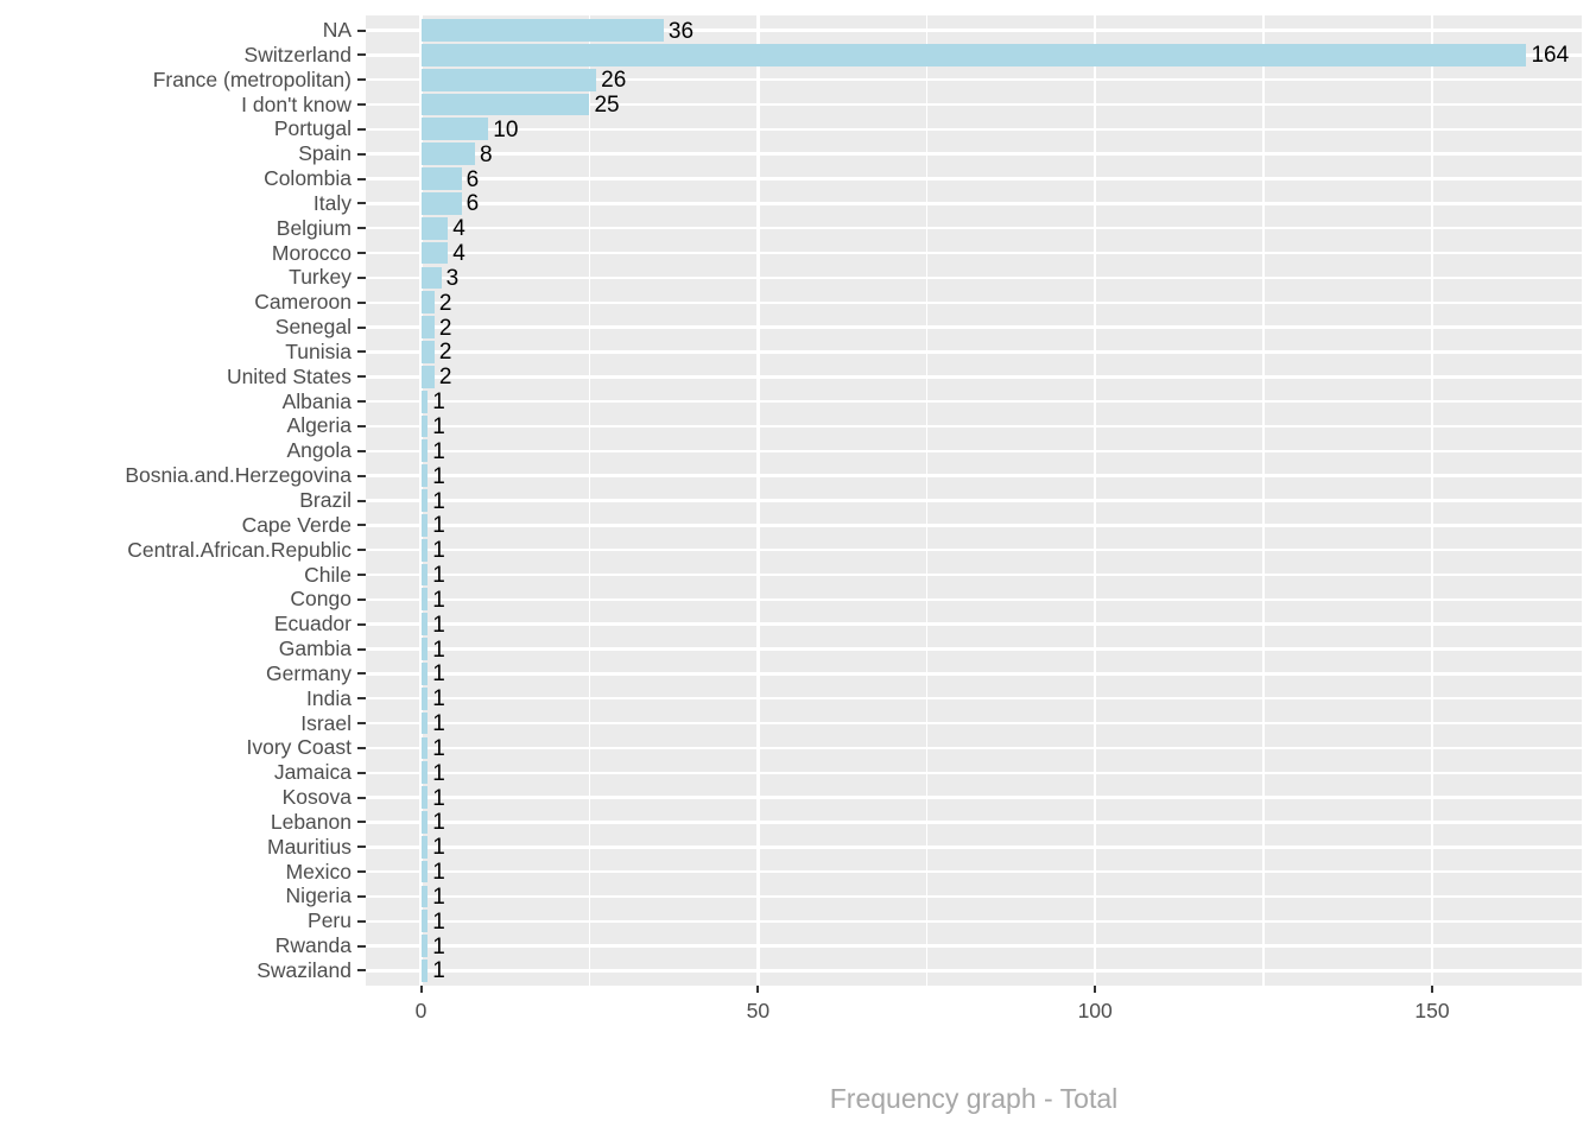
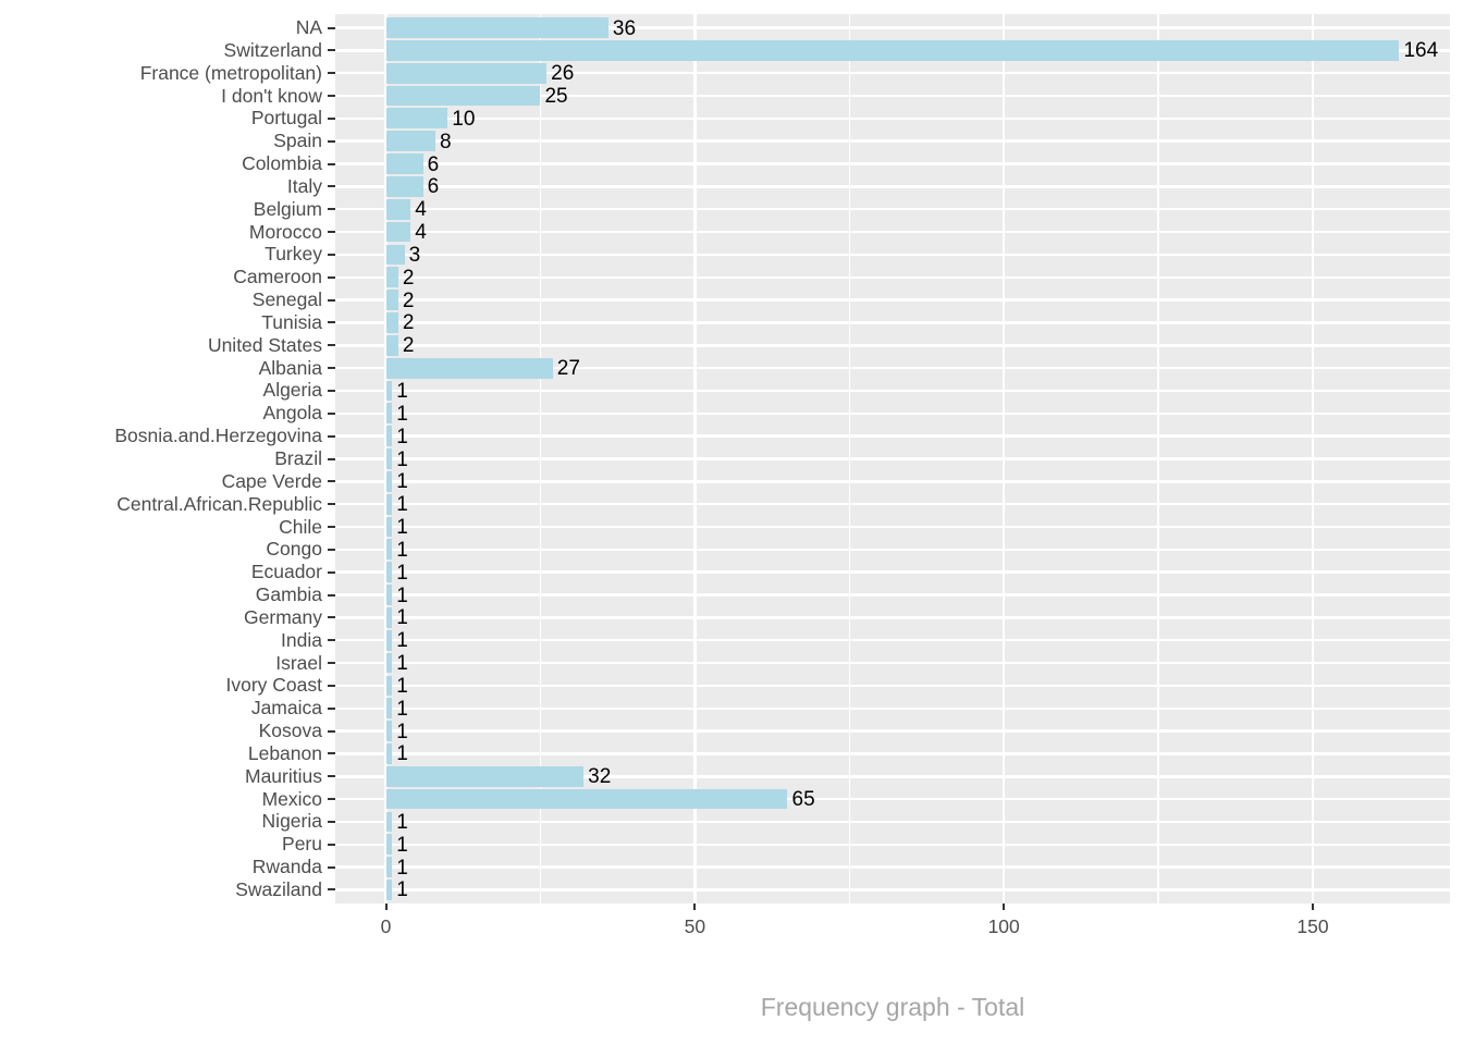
Albania: 1 -> 27
Mauritius: 1 -> 32
Mexico: 1 -> 65
